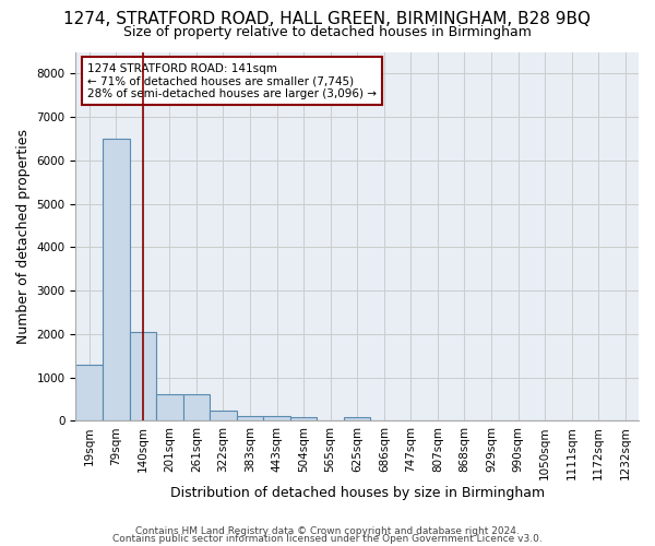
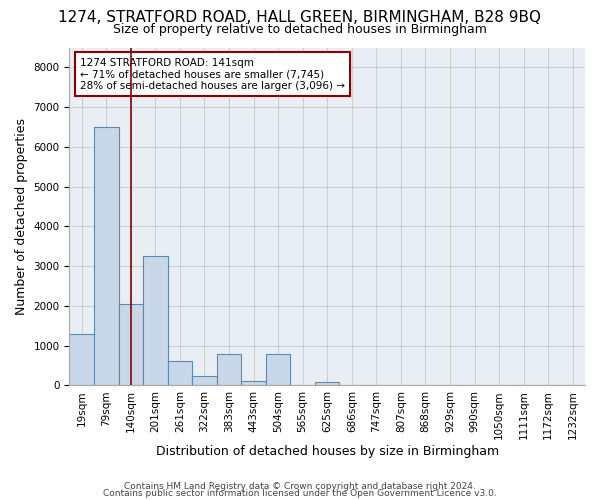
201sqm: 620 -> 3250
383sqm: 120 -> 800
504sqm: 90 -> 800
